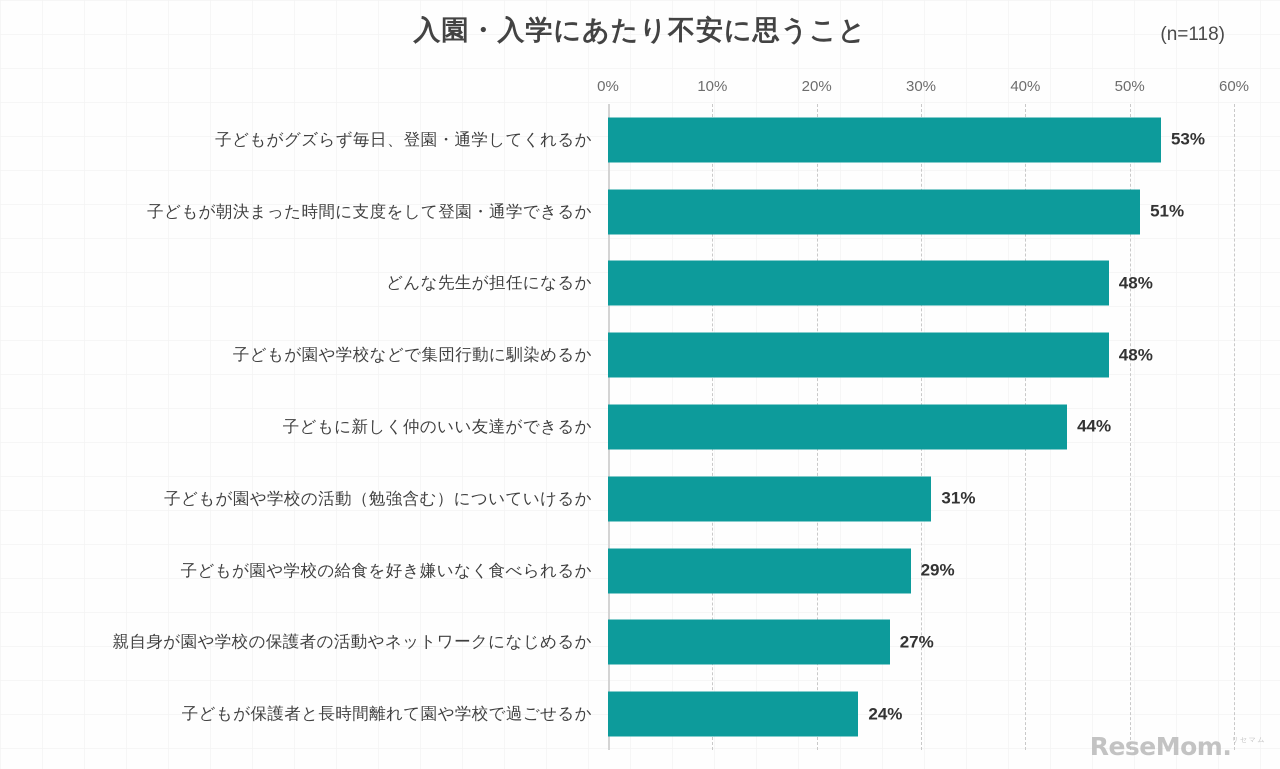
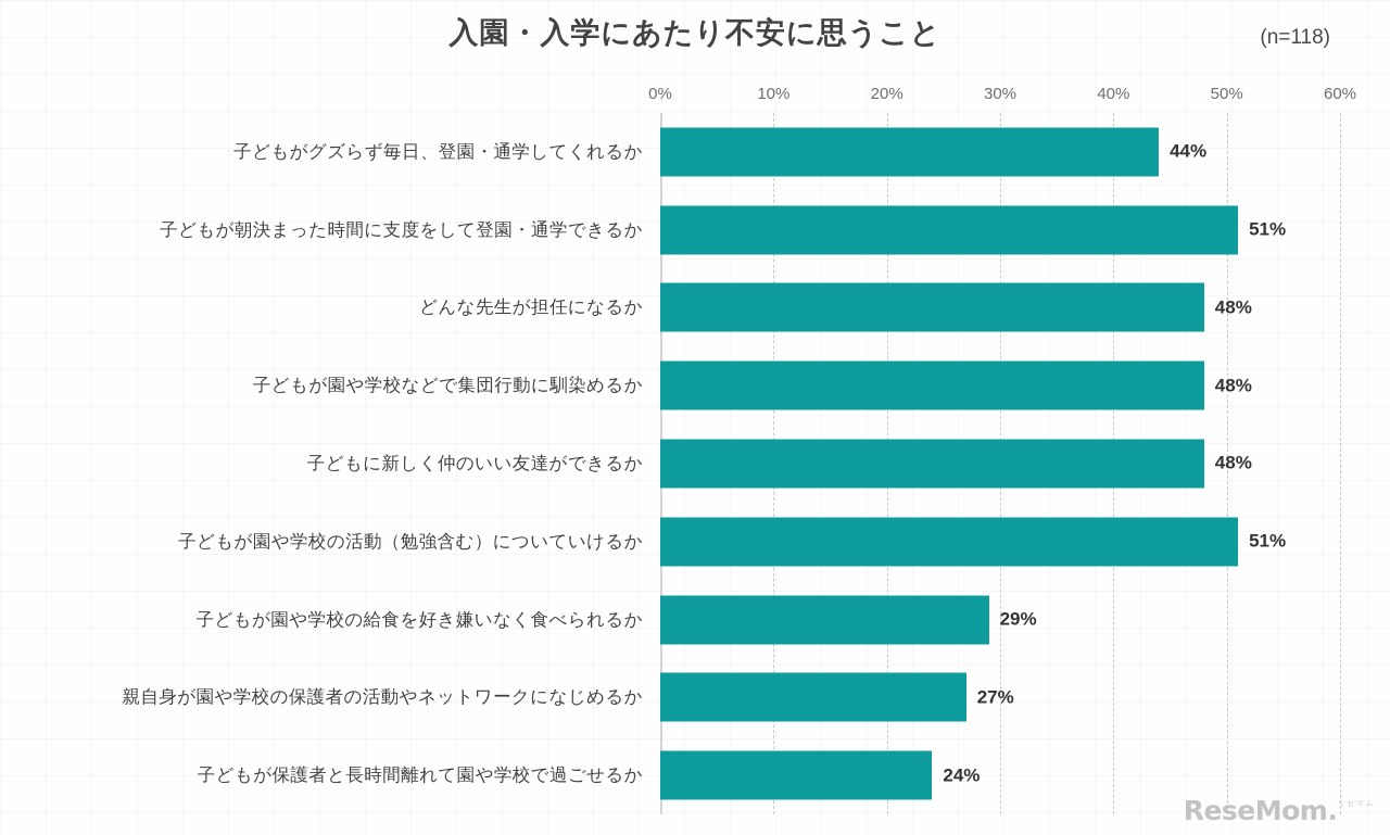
子どもがグズらず毎日、登園・通学してくれるか: 53% -> 44%
子どもに新しく仲のいい友達ができるか: 44% -> 48%
子どもが園や学校の活動（勉強含む）についていけるか: 31% -> 51%
